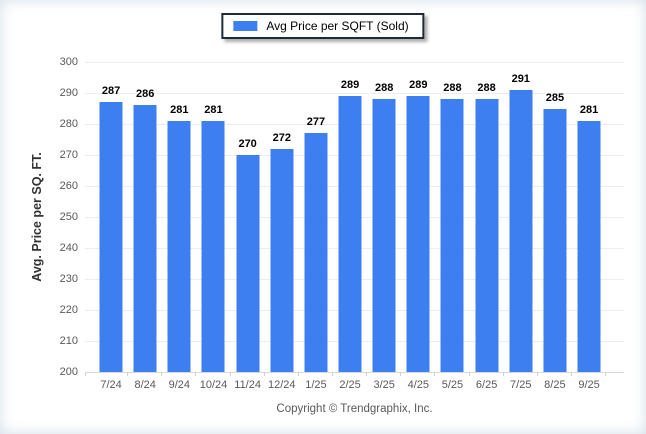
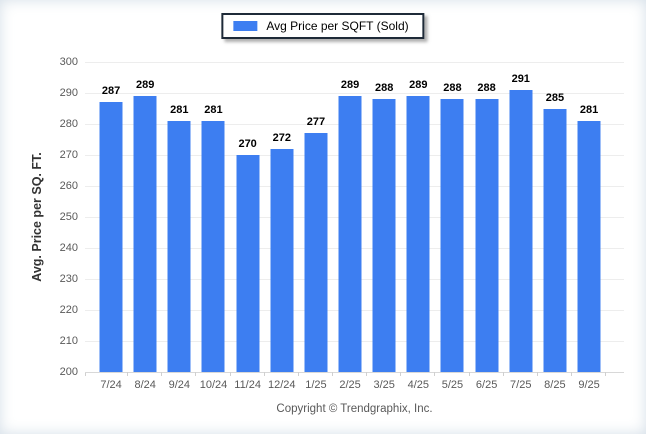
8/24: 286 -> 289
